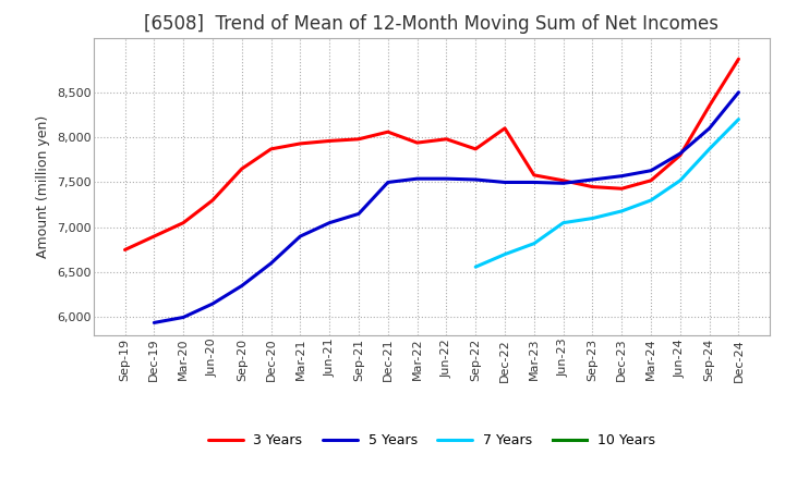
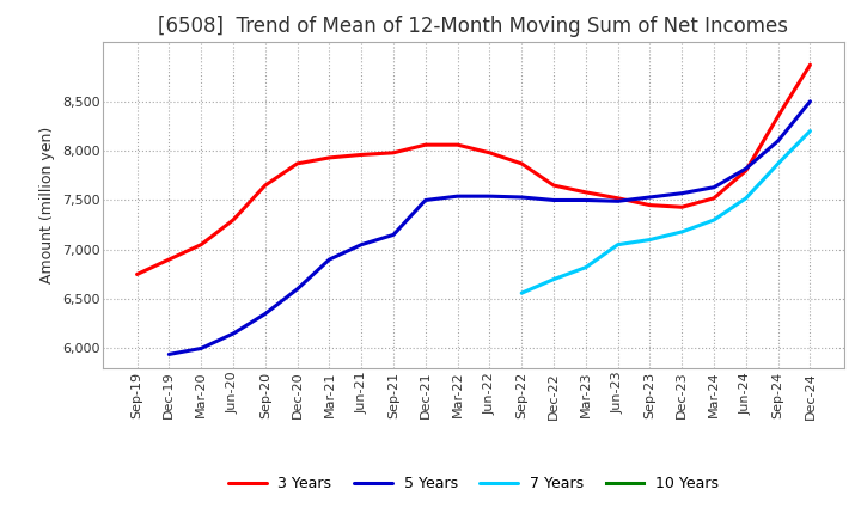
3 Years/Mar-22: 7,940 -> 8,060
3 Years/Dec-22: 8,100 -> 7,650
